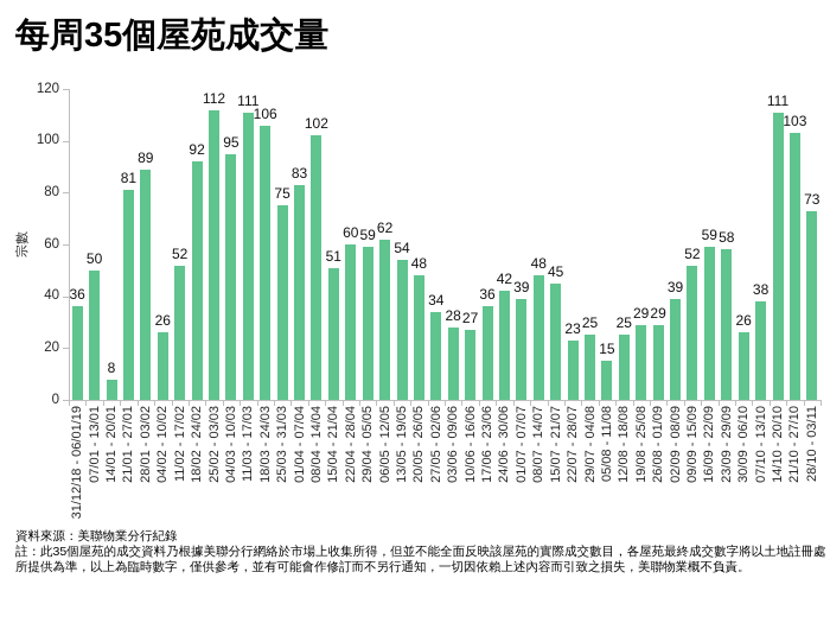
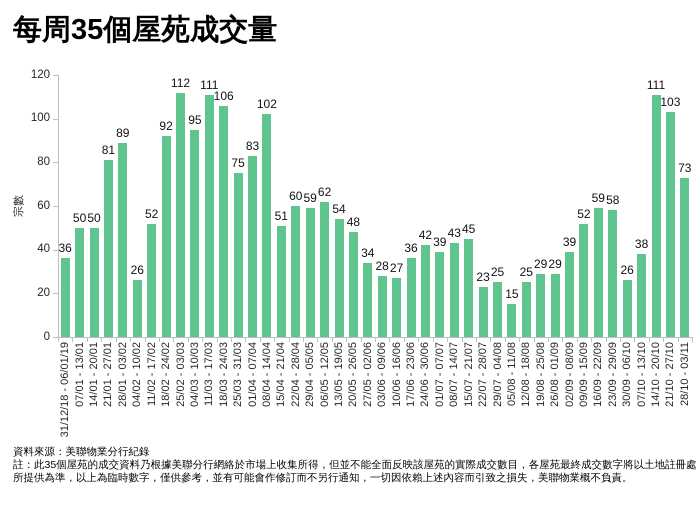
14/01 - 20/01: 8 -> 50
08/07 - 14/07: 48 -> 43
